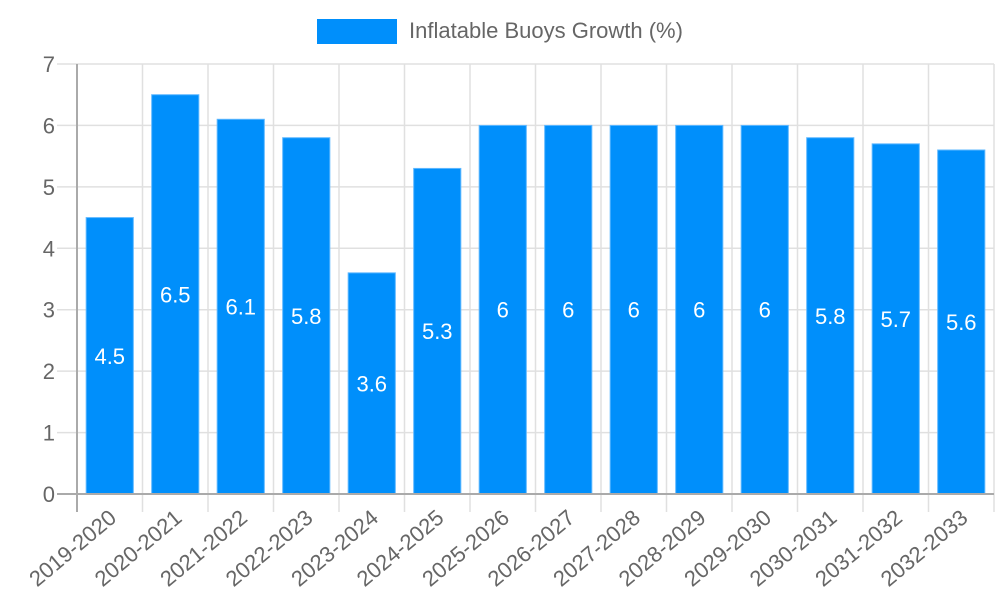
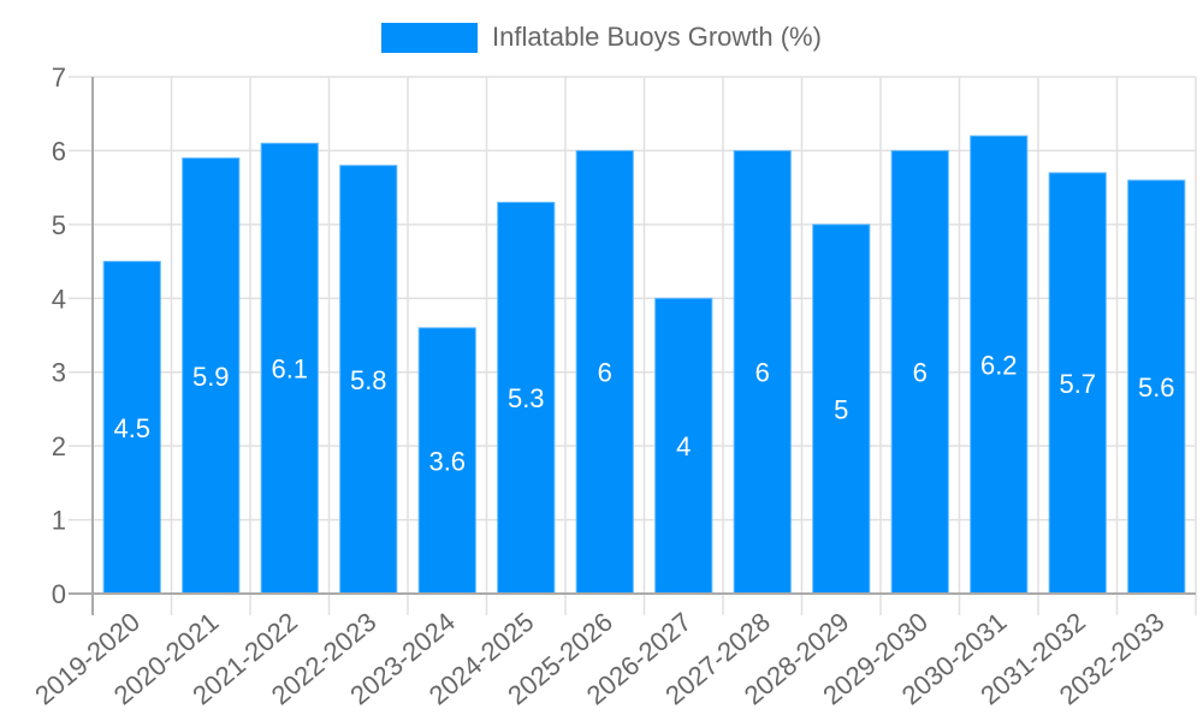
2020-2021: 6.5 -> 5.9
2026-2027: 6 -> 4
2028-2029: 6 -> 5
2030-2031: 5.8 -> 6.2
